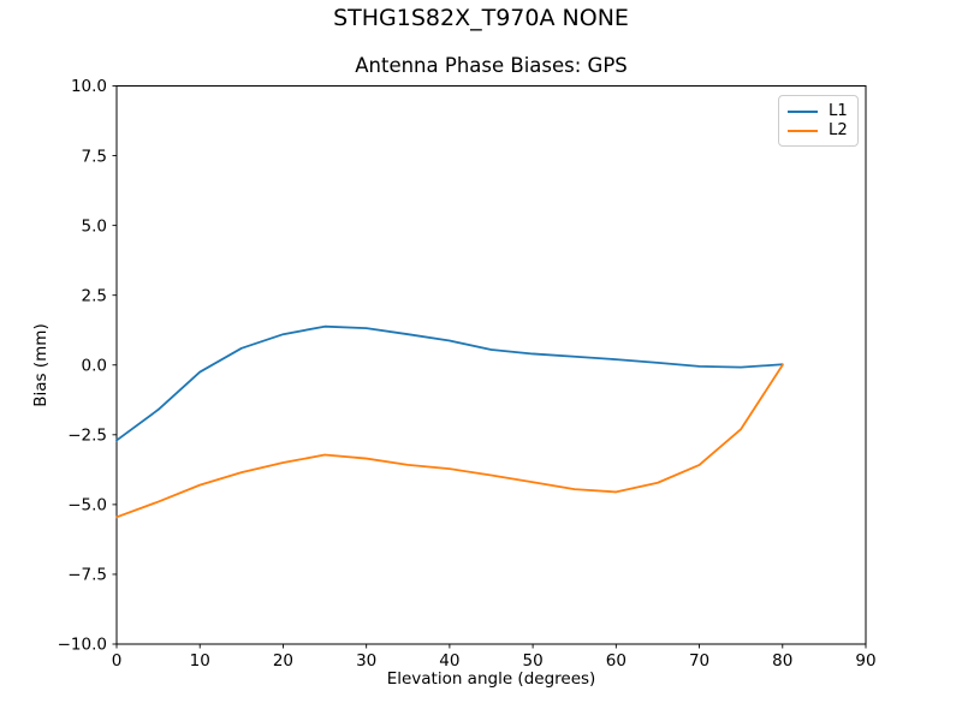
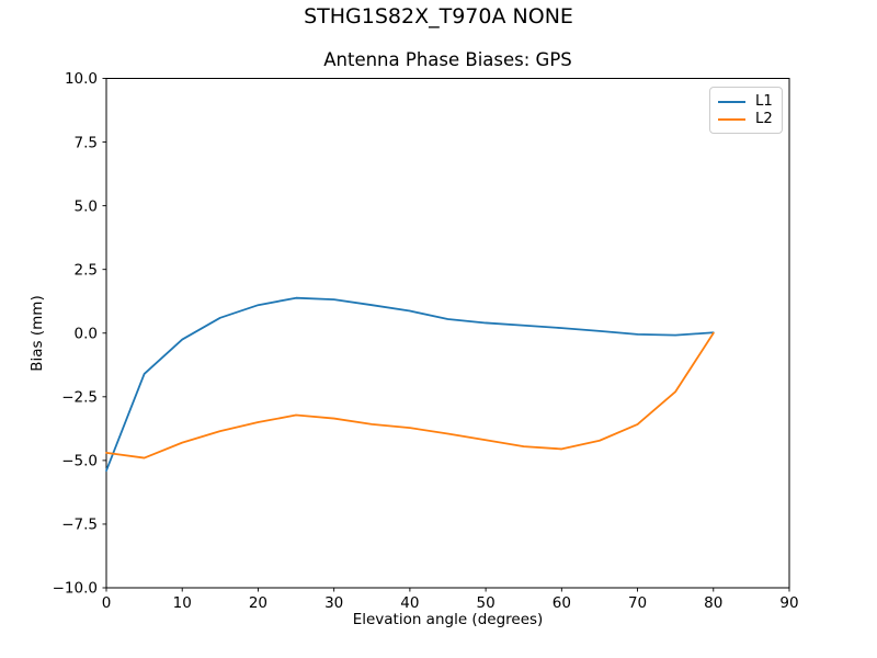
L1/0: -2.7 -> -5.4
L2/0: -5.5 -> -4.7
